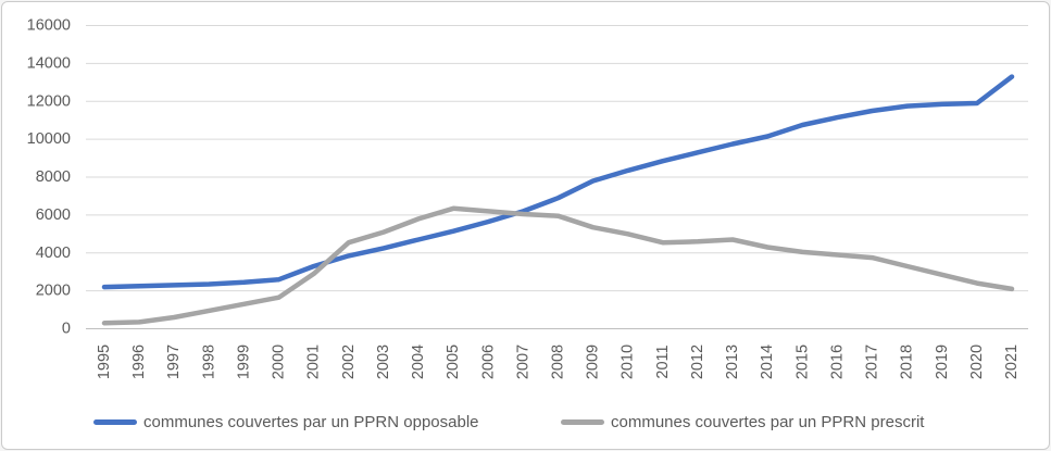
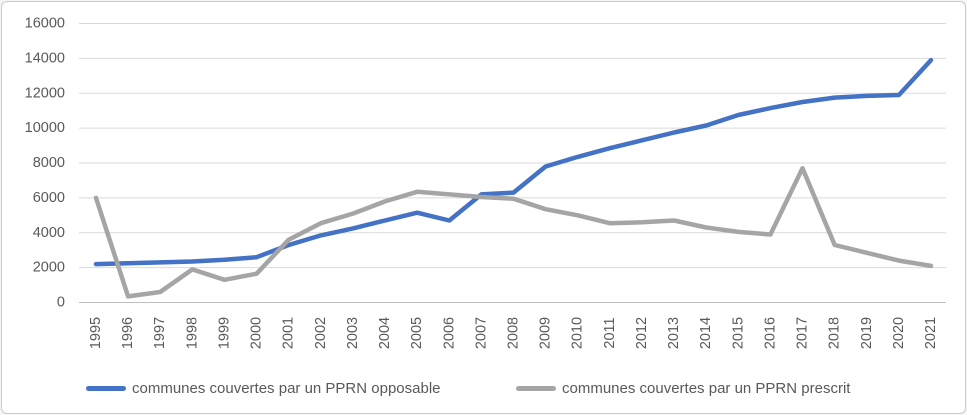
communes couvertes par un PPRN prescrit/1995: 300 -> 6000
communes couvertes par un PPRN prescrit/1998: 1000 -> 1900
communes couvertes par un PPRN prescrit/2001: 2900 -> 3600
communes couvertes par un PPRN opposable/2006: 5600 -> 4700
communes couvertes par un PPRN opposable/2008: 6900 -> 6300
communes couvertes par un PPRN prescrit/2017: 3800 -> 7700
communes couvertes par un PPRN opposable/2021: 13300 -> 13900
